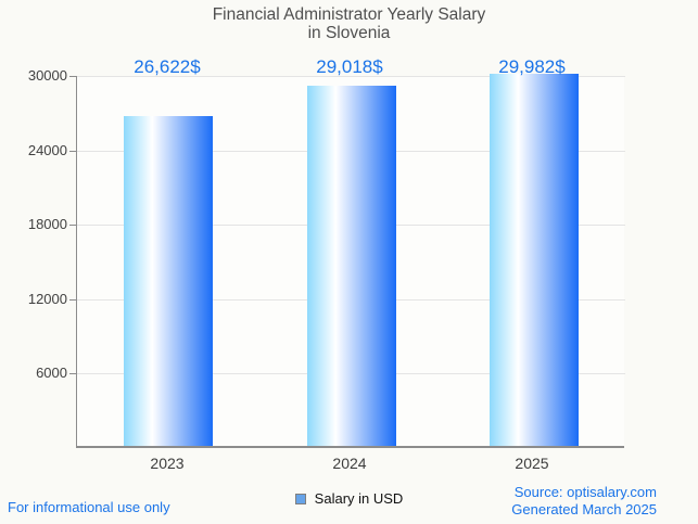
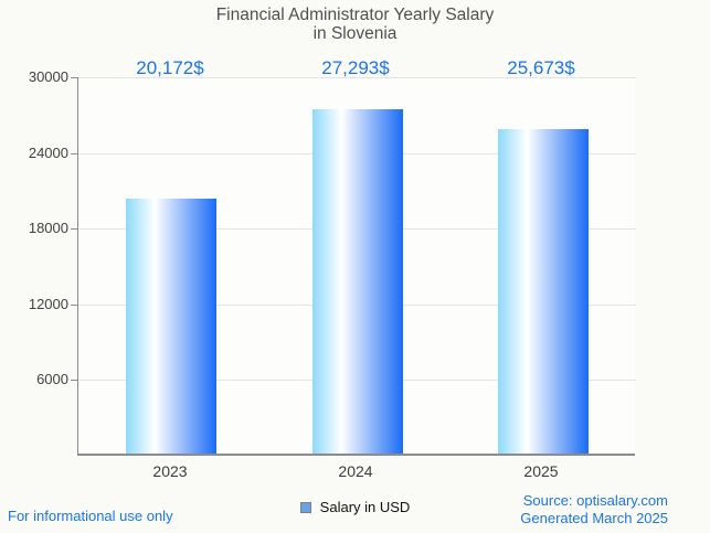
2023: 26,622 -> 20,172
2024: 29,018 -> 27,293
2025: 29,982 -> 25,673
